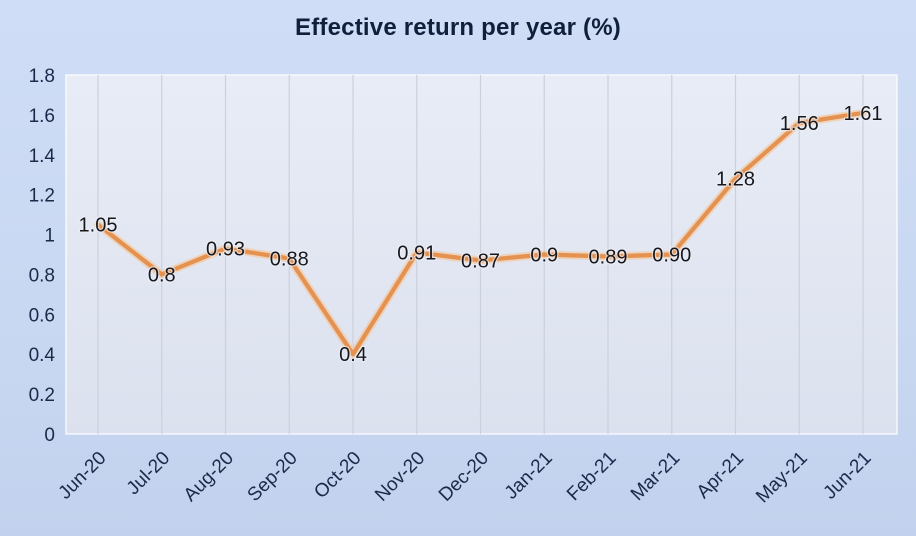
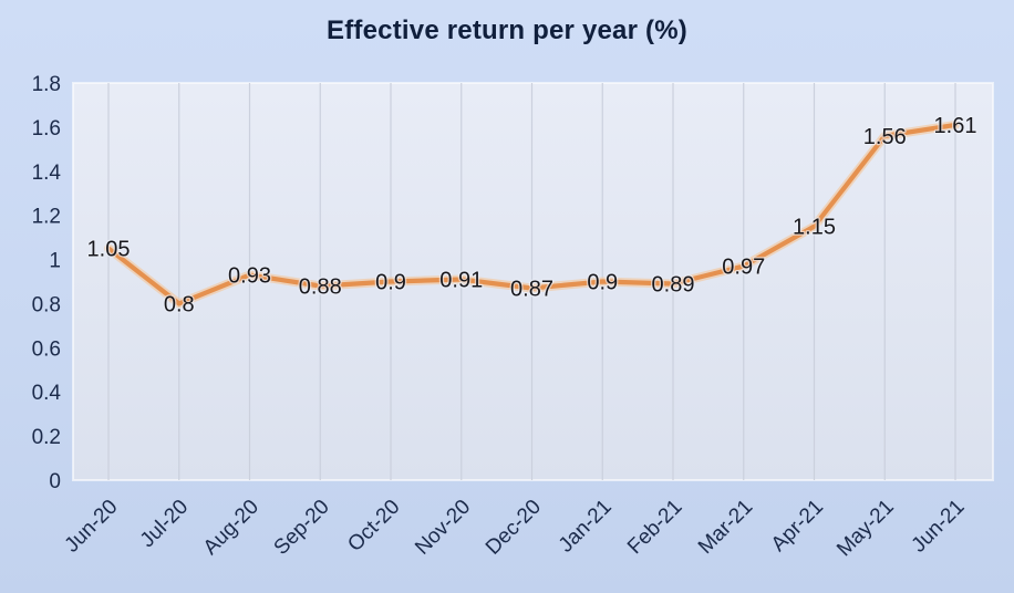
Oct-20: 0.4 -> 0.9
Mar-21: 0.90 -> 0.97
Apr-21: 1.28 -> 1.15
